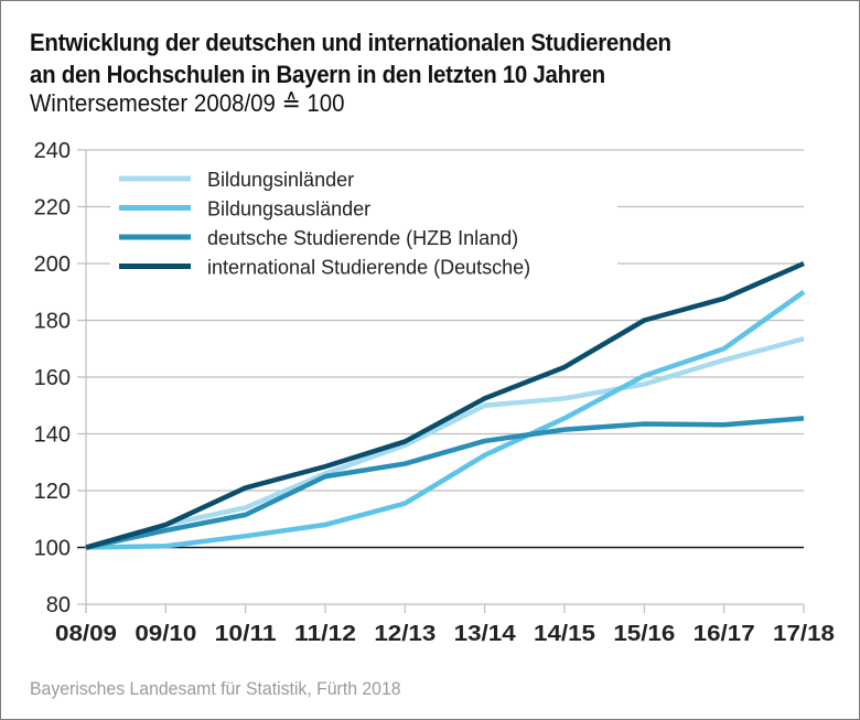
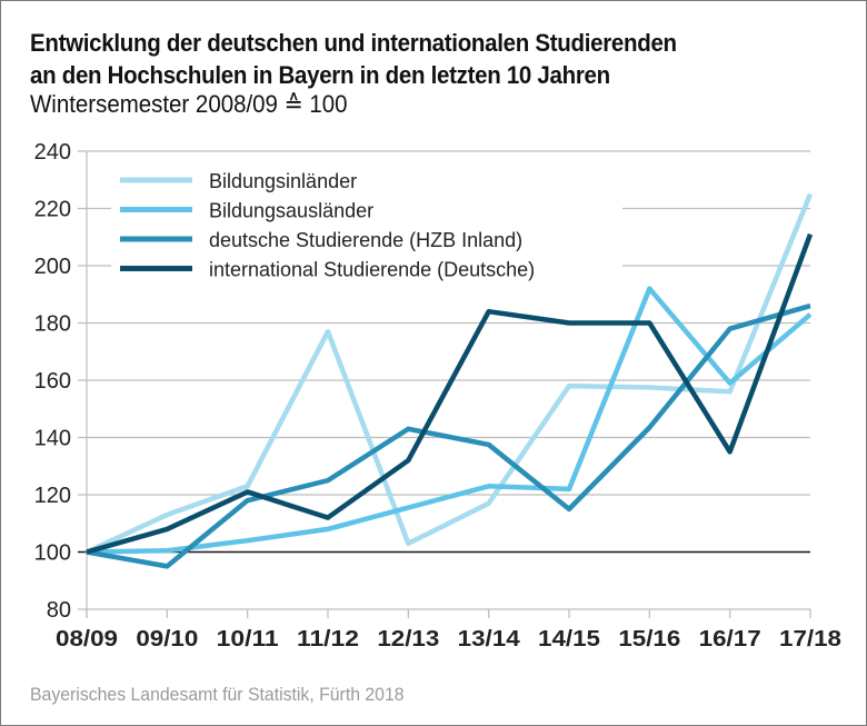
Bildungsinländer/09/10: 108 -> 113
deutsche Studierende (HZB Inland)/09/10: 106 -> 95
Bildungsinländer/10/11: 114 -> 123
deutsche Studierende (HZB Inland)/10/11: 112 -> 118
Bildungsinländer/11/12: 126 -> 177
international Studierende (Deutsche)/11/12: 128 -> 112
Bildungsinländer/12/13: 136 -> 103
deutsche Studierende (HZB Inland)/12/13: 130 -> 143
international Studierende (Deutsche)/12/13: 137 -> 132
Bildungsinländer/13/14: 150 -> 117
Bildungsausländer/13/14: 132 -> 123
international Studierende (Deutsche)/13/14: 152 -> 184
Bildungsinländer/14/15: 152 -> 158
Bildungsausländer/14/15: 146 -> 122
deutsche Studierende (HZB Inland)/14/15: 142 -> 115
international Studierende (Deutsche)/14/15: 164 -> 180
Bildungsausländer/15/16: 160 -> 192
Bildungsinländer/16/17: 166 -> 156
Bildungsausländer/16/17: 170 -> 159
deutsche Studierende (HZB Inland)/16/17: 143 -> 178
international Studierende (Deutsche)/16/17: 188 -> 135
Bildungsinländer/17/18: 174 -> 225
Bildungsausländer/17/18: 190 -> 183
deutsche Studierende (HZB Inland)/17/18: 146 -> 186
international Studierende (Deutsche)/17/18: 200 -> 211
